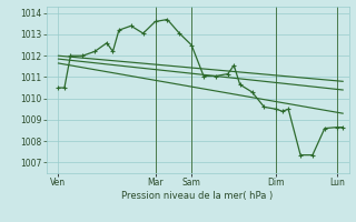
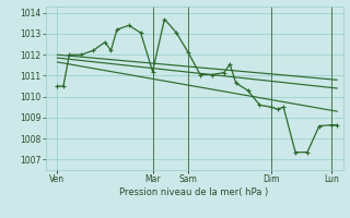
Mar: 1013.6 -> 1011.2
Sam: 1012.5 -> 1012.1
